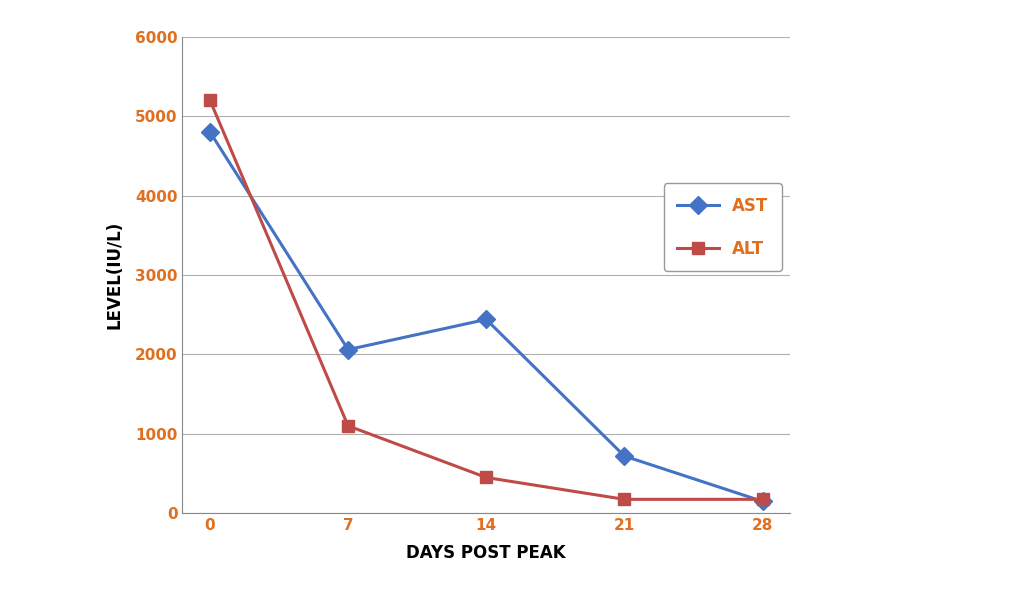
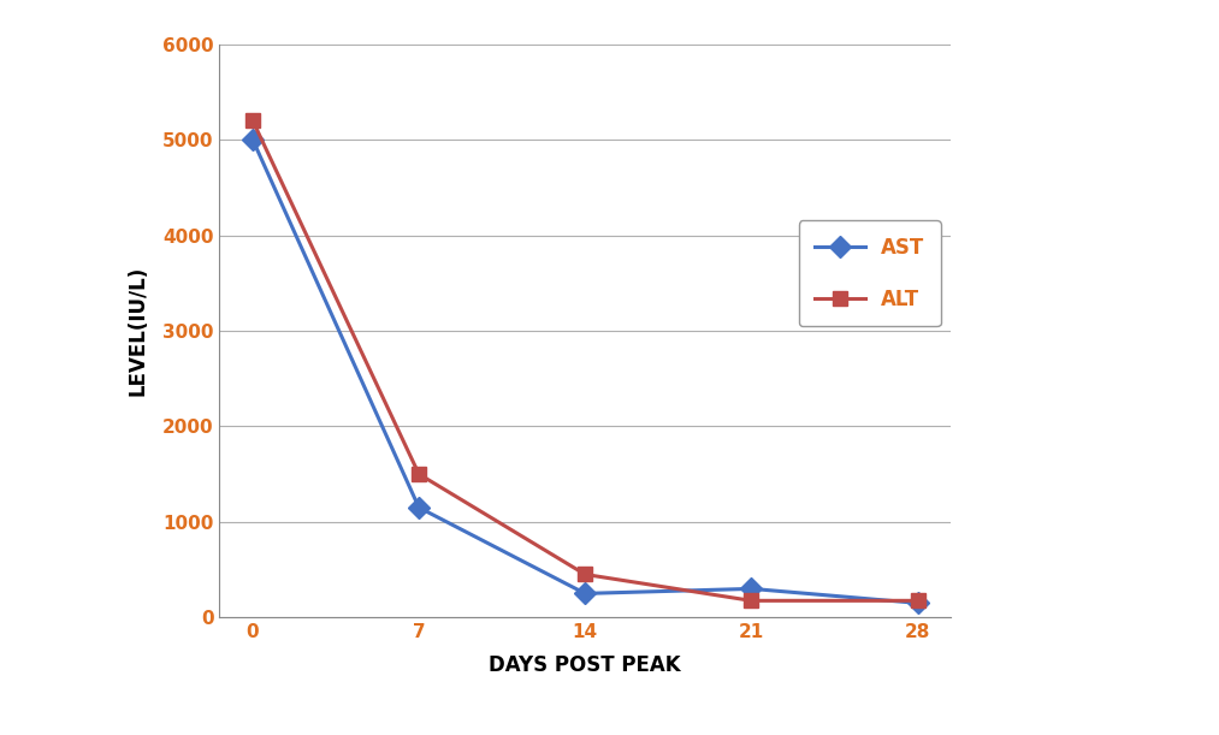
AST/0: 4800 -> 5000
AST/7: 2060 -> 1150
ALT/7: 1100 -> 1500
AST/14: 2440 -> 250
AST/21: 720 -> 300
